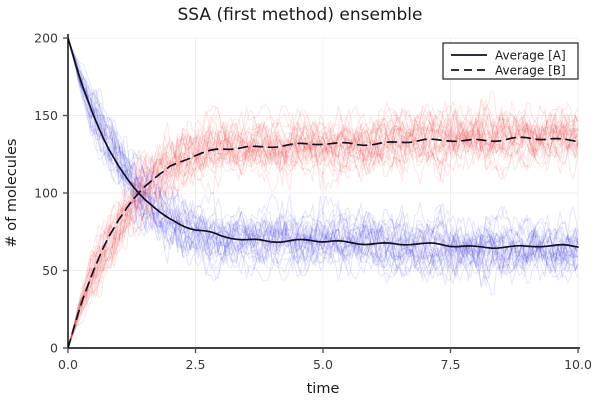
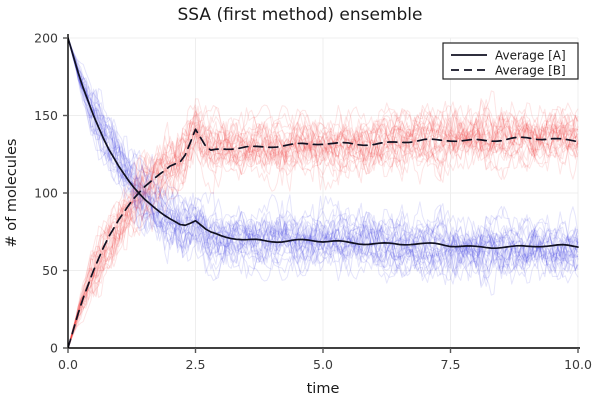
Average [A]/2.5: 76 -> 82
Average [B]/2.5: 124 -> 141
